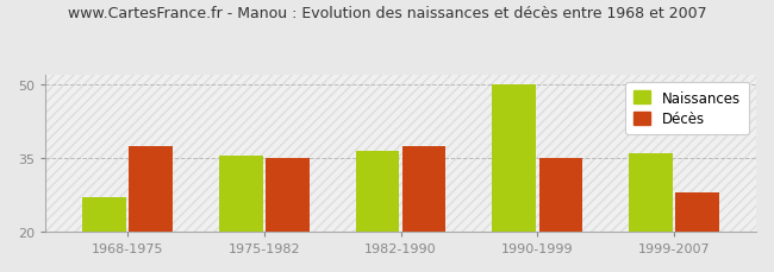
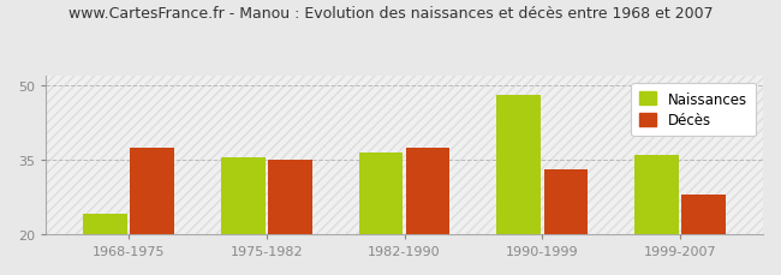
Naissances/1968-1975: 27.0 -> 24.0
Naissances/1990-1999: 50.0 -> 48.0
Décès/1990-1999: 35.0 -> 33.0
